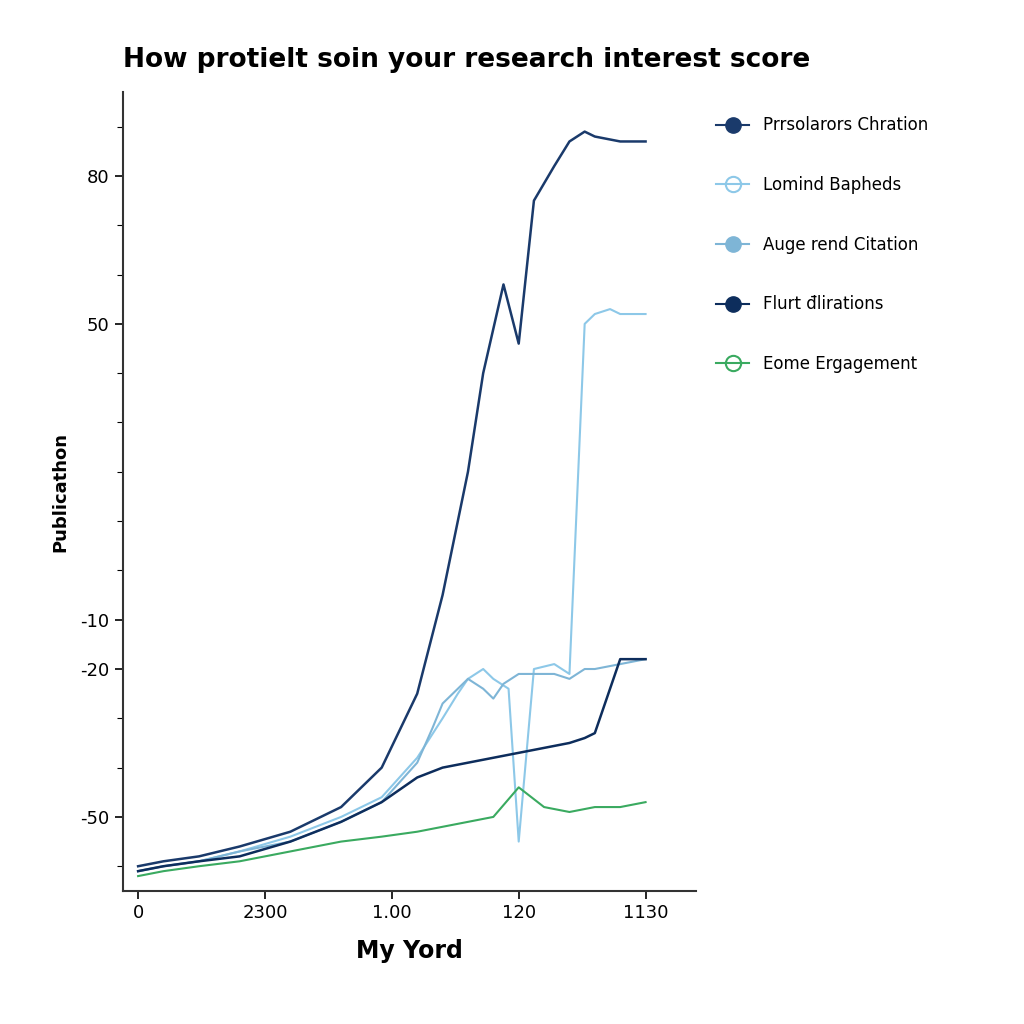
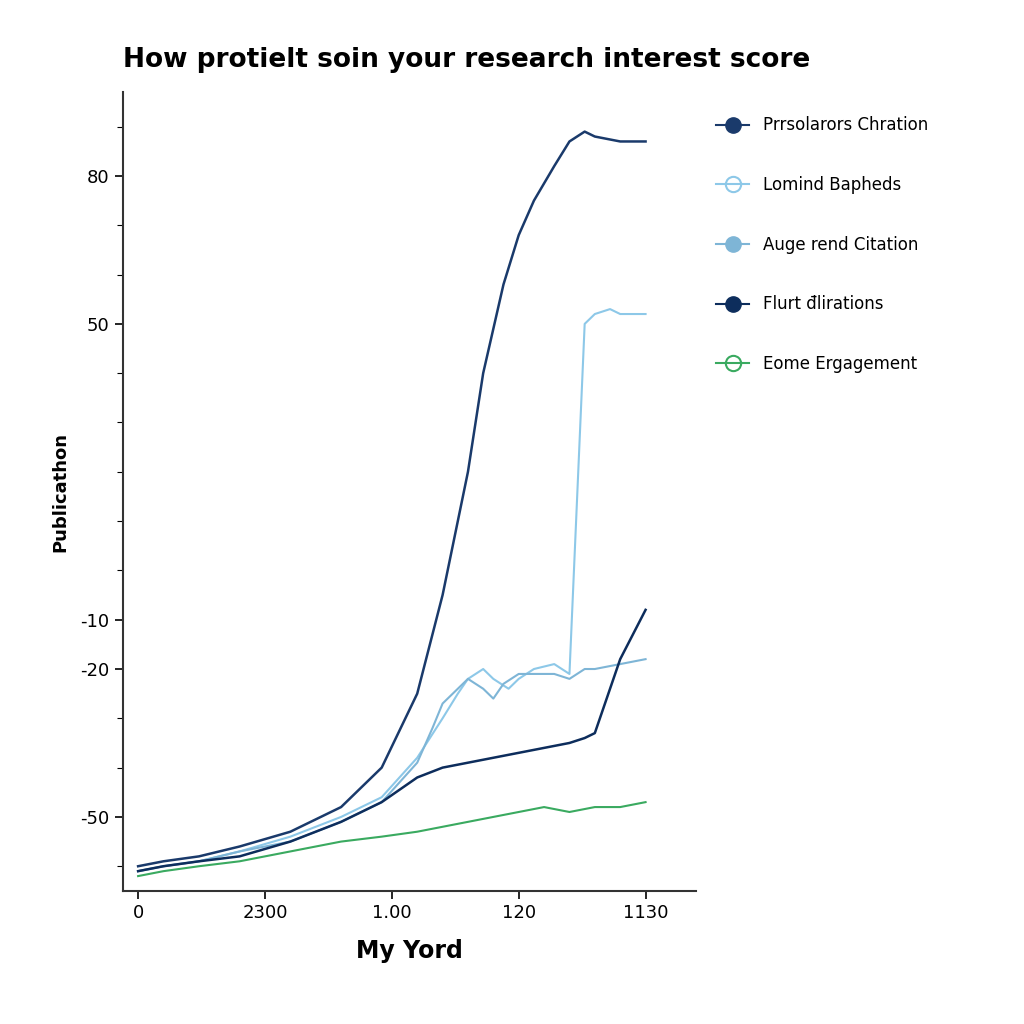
Prrsolarors Chration/120: 46 -> 68
Lomind Bapheds/120: -55 -> -22
Eome Ergagement/120: -44 -> -49
Flurt đlirations/1130: -18 -> -8
